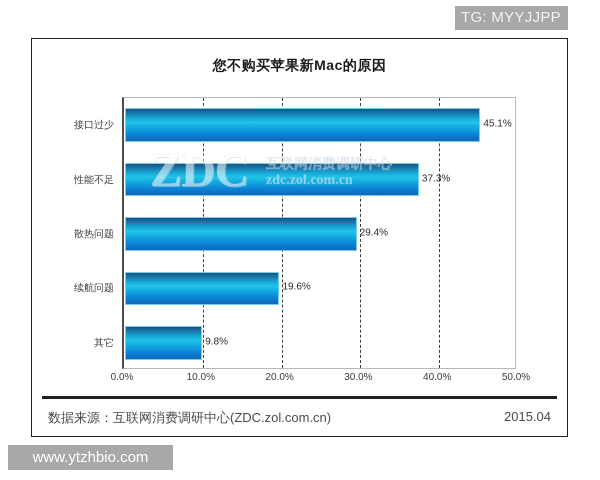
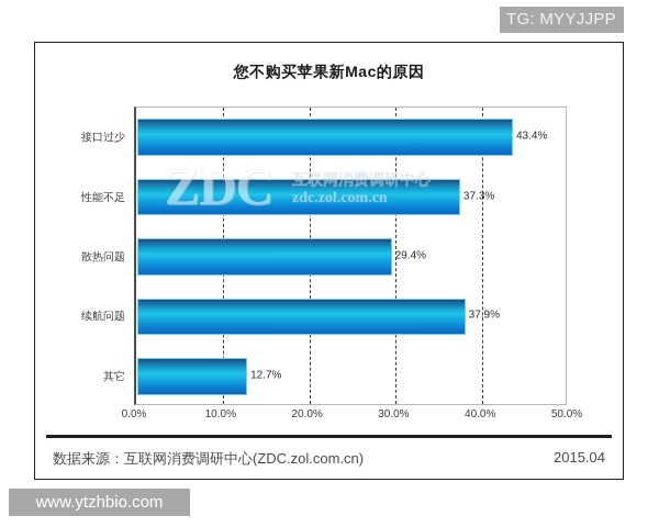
接口过少: 45.1% -> 43.4%
续航问题: 19.6% -> 37.9%
其它: 9.8% -> 12.7%
